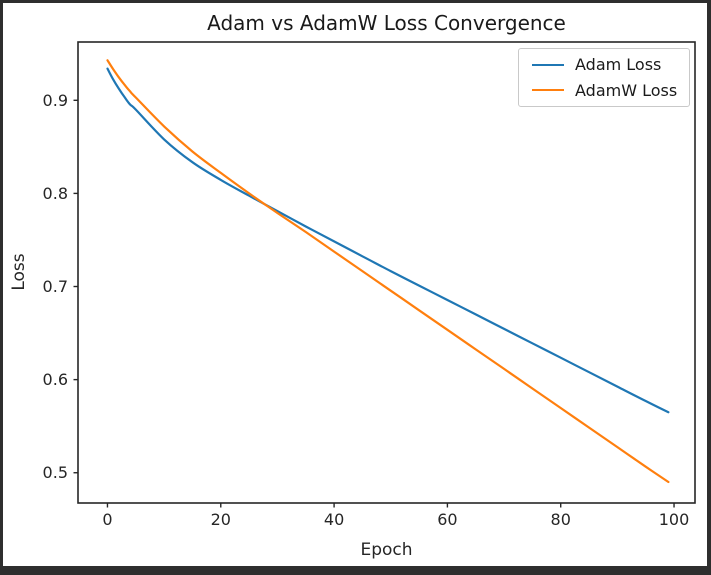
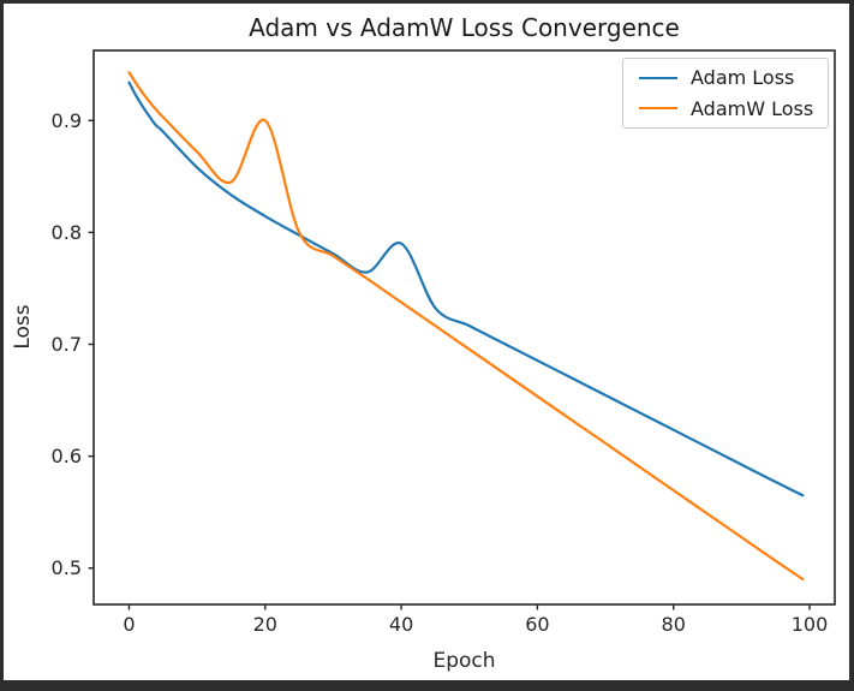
AdamW Loss/20: 0.82 -> 0.90
Adam Loss/40: 0.75 -> 0.79
